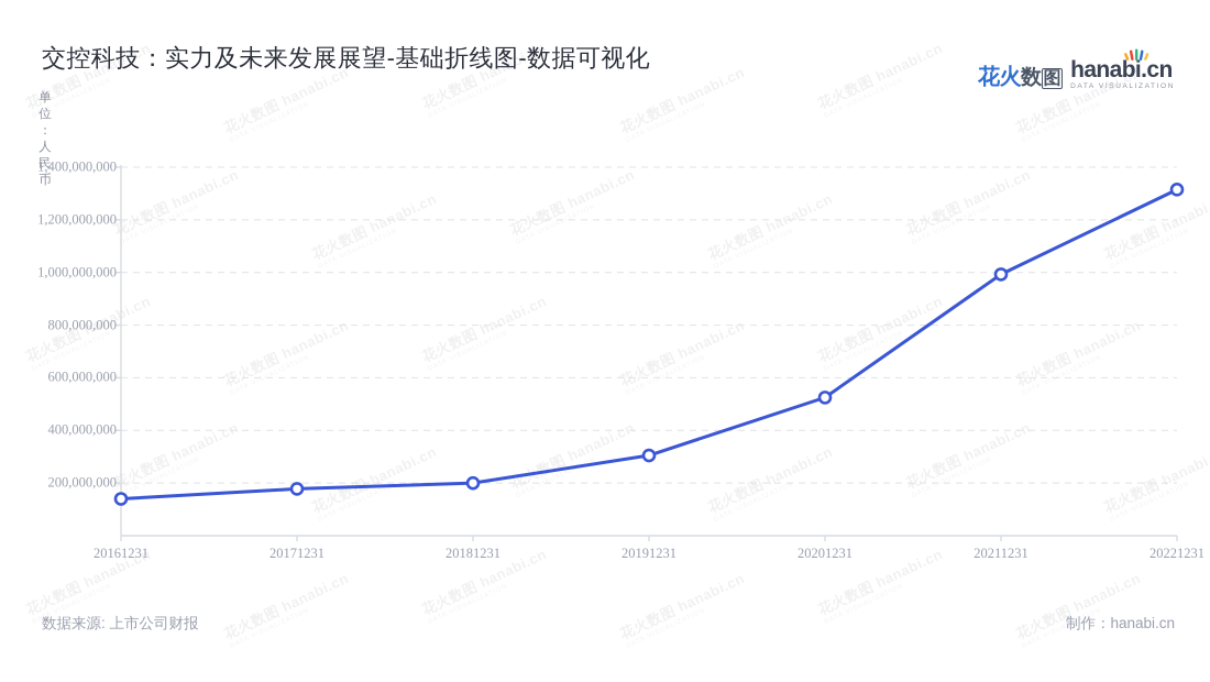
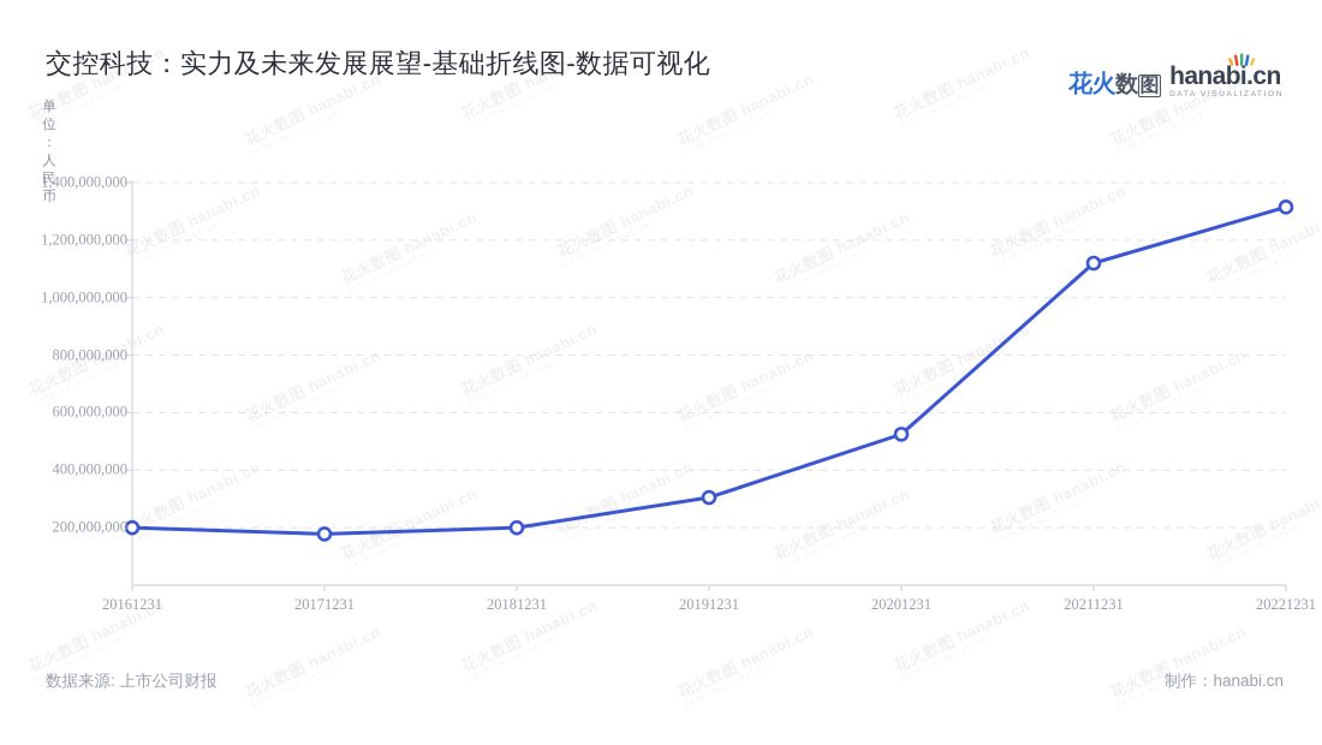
20161231: 140000000 -> 200000000
20211231: 990000000 -> 1120000000
